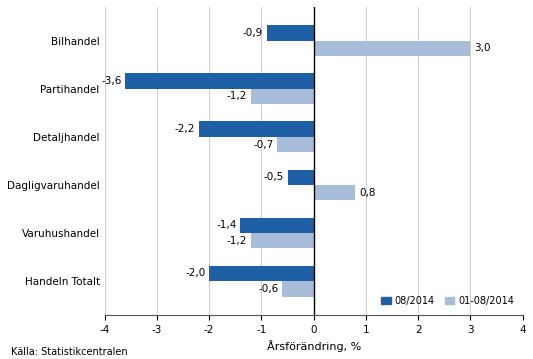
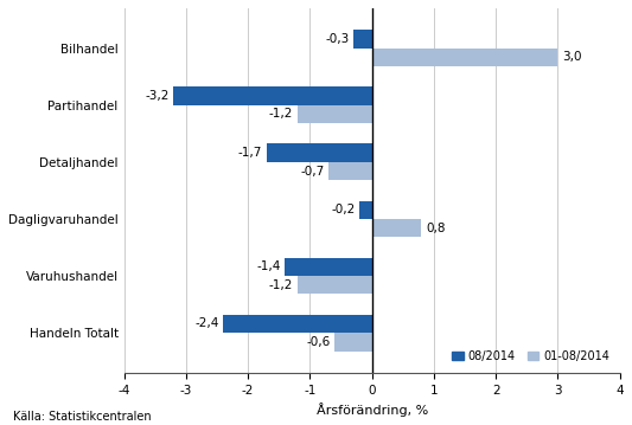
08/2014/Bilhandel: -0,9 -> -0,3
08/2014/Partihandel: -3,6 -> -3,2
08/2014/Detaljhandel: -2,2 -> -1,7
08/2014/Dagligvaruhandel: -0,5 -> -0,2
08/2014/Handeln Totalt: -2,0 -> -2,4
